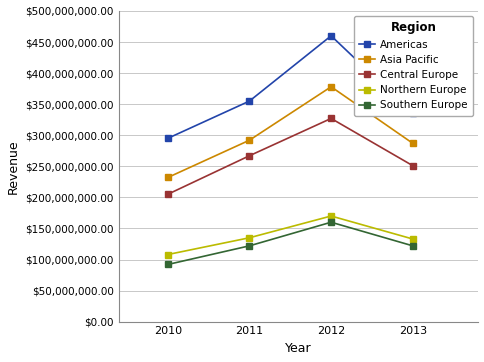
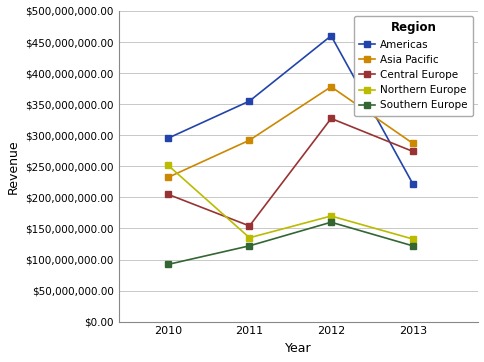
Northern Europe/2010: $108,000,000 -> $252,000,000
Central Europe/2011: $267,000,000 -> $154,000,000
Americas/2013: $335,000,000 -> $222,000,000
Central Europe/2013: $251,000,000 -> $274,000,000
